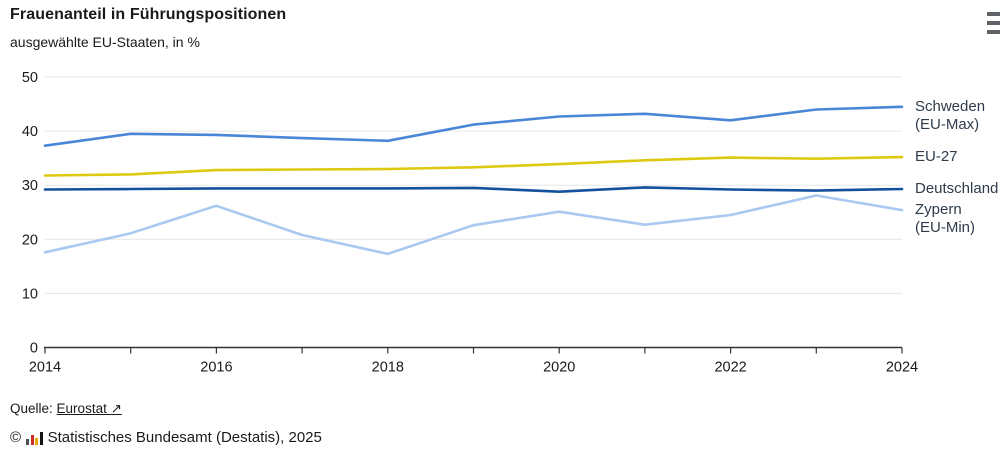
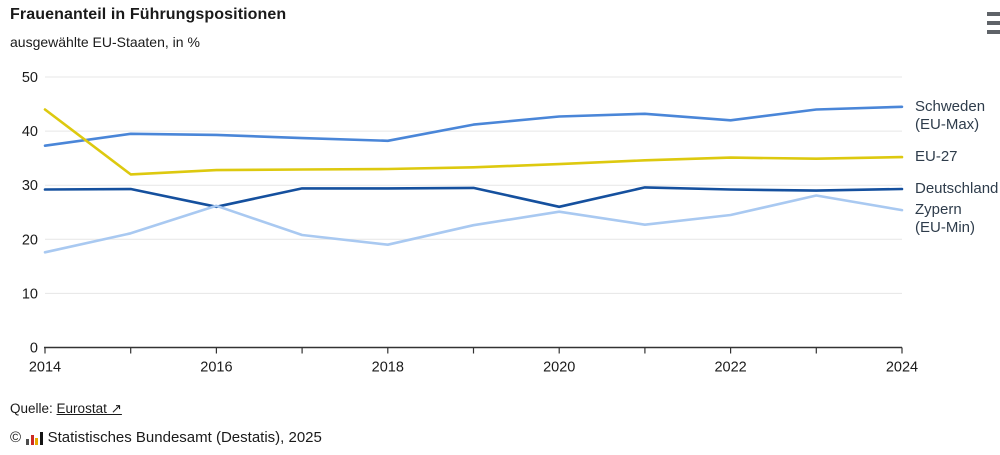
EU-27/2014: 32 -> 44
Deutschland/2016: 29 -> 26
Zypern (EU-Min)/2018: 17 -> 19
Deutschland/2020: 29 -> 26
